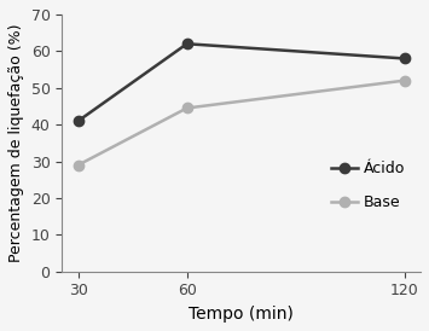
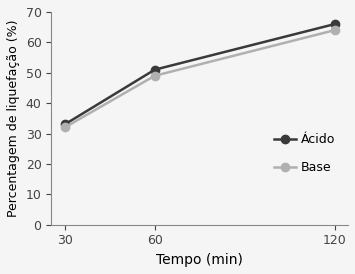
Ácido/30: 41 -> 33
Base/30: 29.0 -> 32.0
Ácido/60: 62 -> 51
Base/60: 44.5 -> 49.0
Ácido/120: 58 -> 66
Base/120: 52.0 -> 64.0
